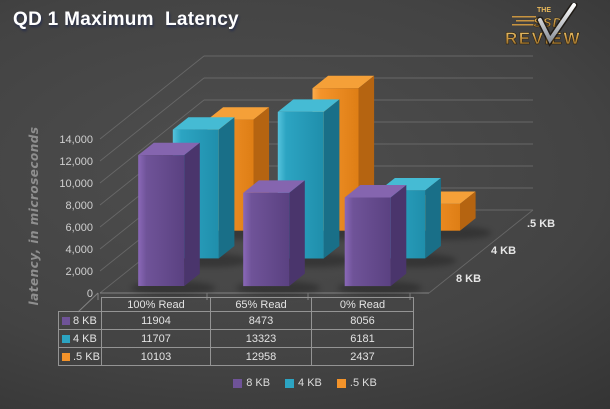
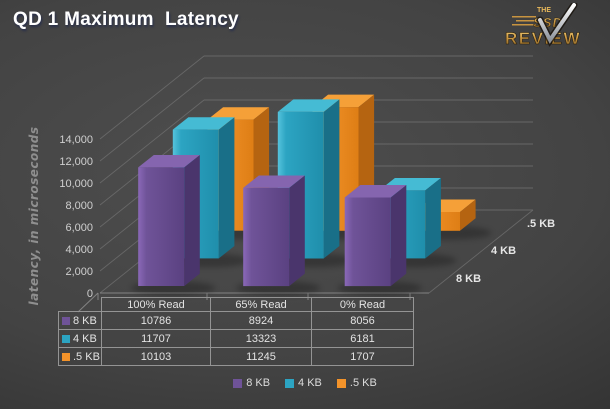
8 KB/100% Read: 11904 -> 10786
8 KB/65% Read: 8473 -> 8924
.5 KB/65% Read: 12958 -> 11245
.5 KB/0% Read: 2437 -> 1707
